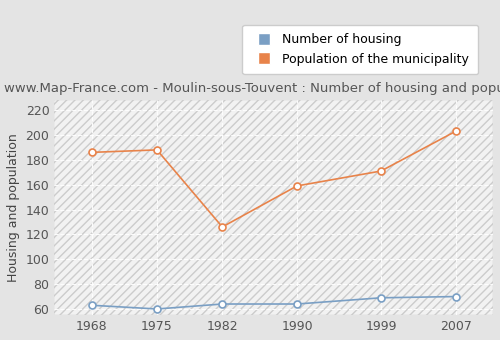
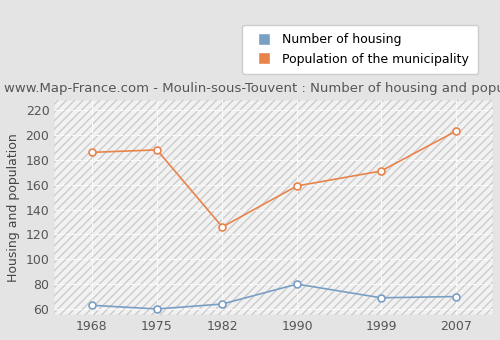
Number of housing/1990: 64 -> 80
